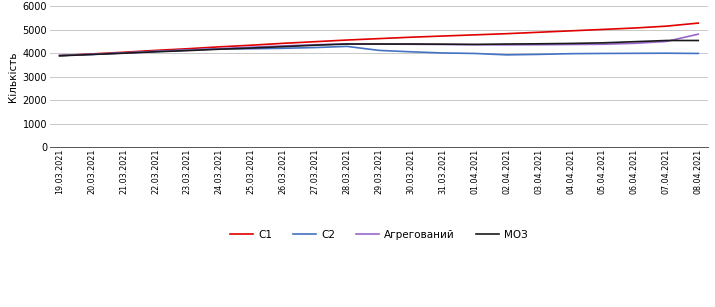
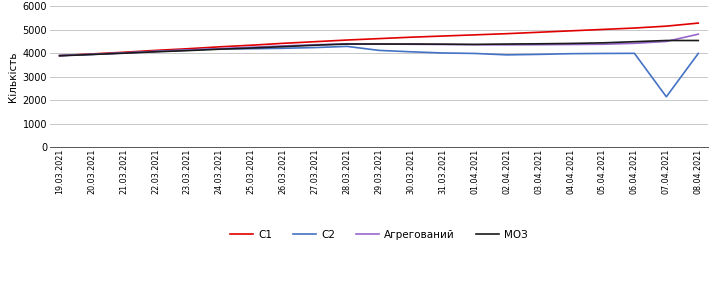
С2/07.04.2021: 4000 -> 2150
